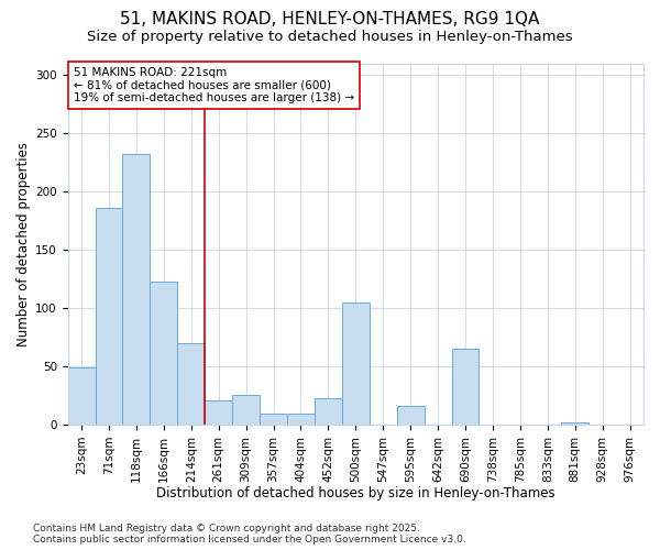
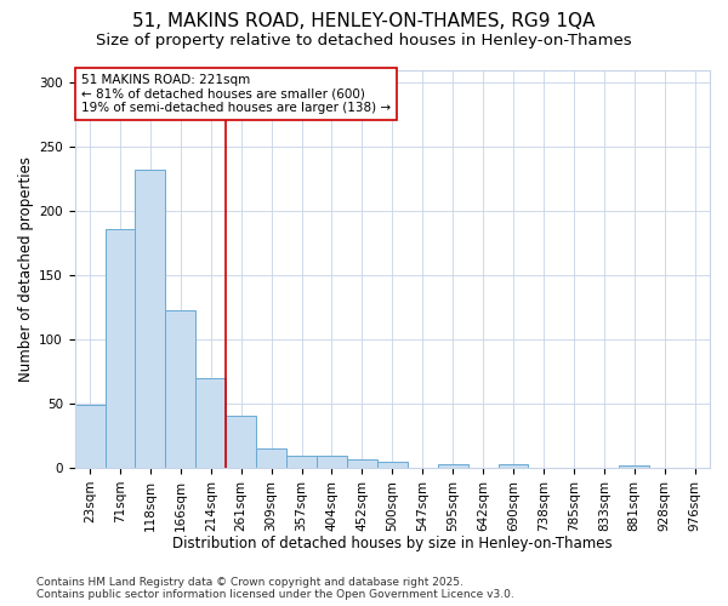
261sqm: 21 -> 41
309sqm: 25 -> 15
452sqm: 23 -> 7
500sqm: 105 -> 5
595sqm: 16 -> 3
690sqm: 65 -> 3
